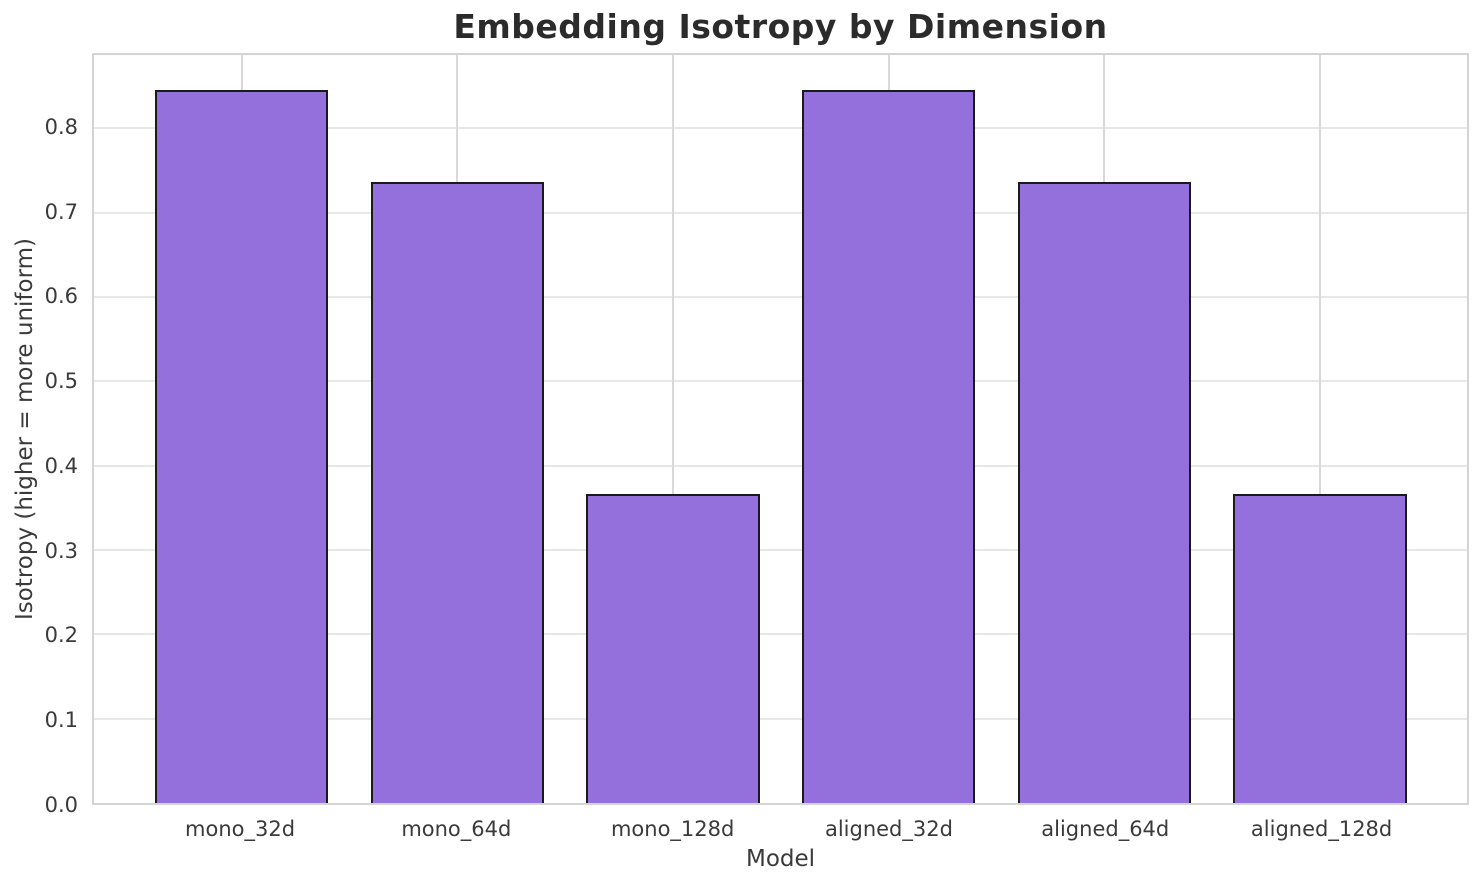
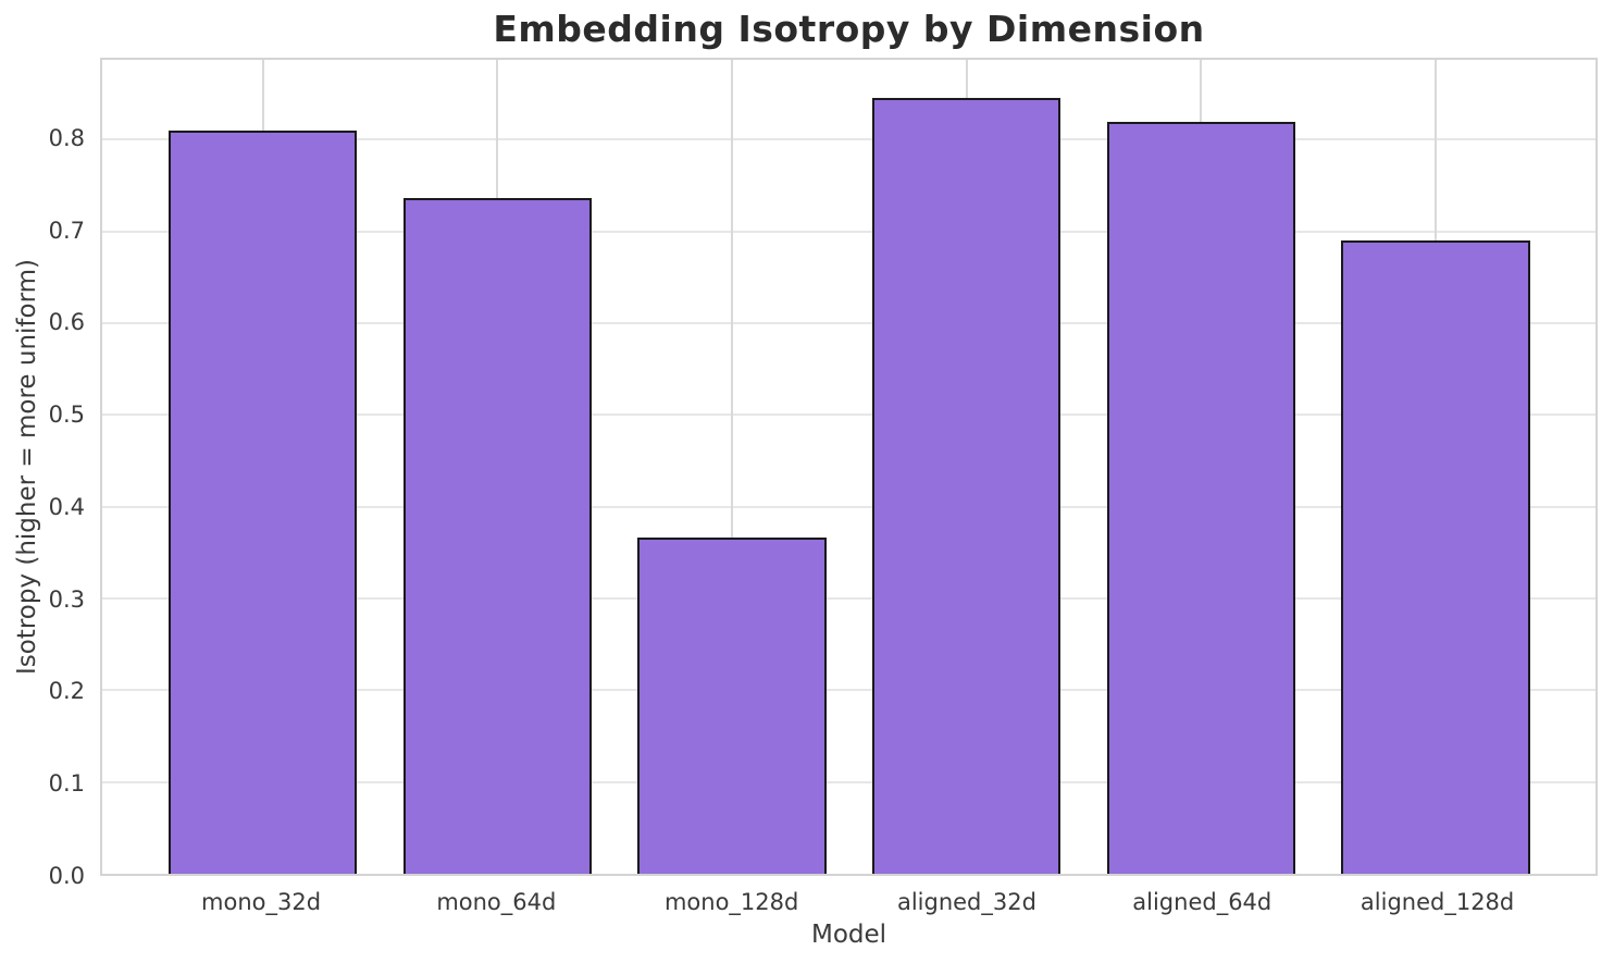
mono_32d: 0.84 -> 0.81
aligned_64d: 0.74 -> 0.82
aligned_128d: 0.37 -> 0.69
